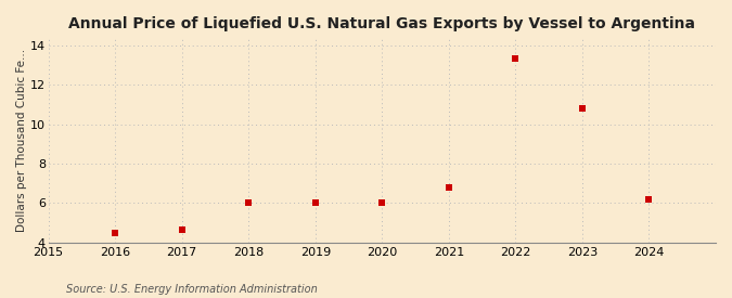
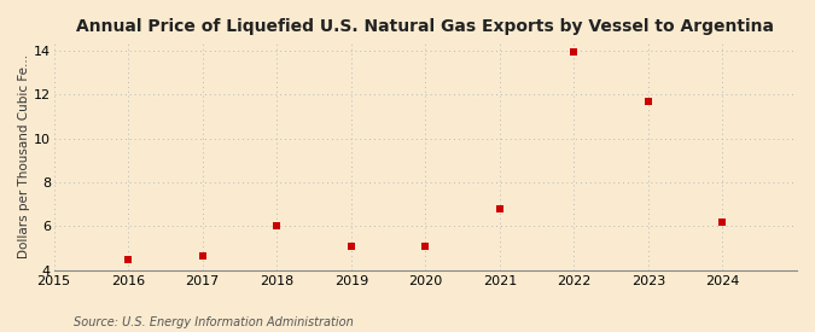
2019: 6.0 -> 5.1
2020: 6.0 -> 5.1
2022: 13.3 -> 13.9
2023: 10.8 -> 11.7
